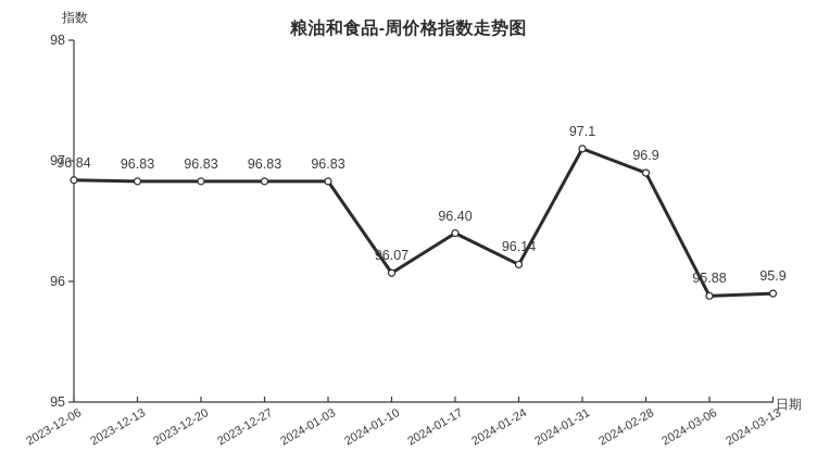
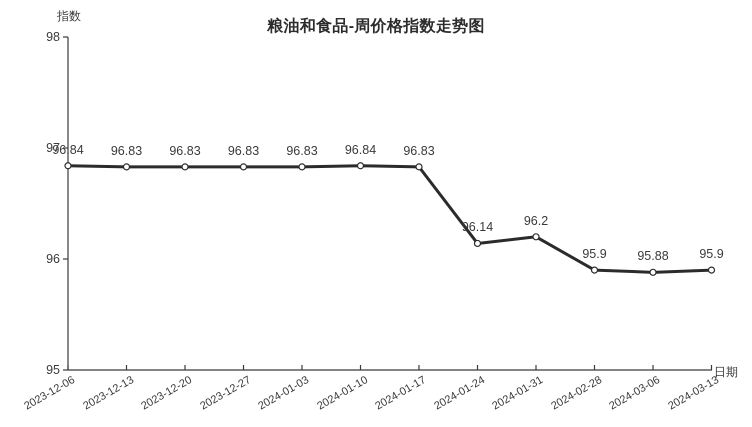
2024-01-10: 96.07 -> 96.84
2024-01-17: 96.40 -> 96.83
2024-01-31: 97.1 -> 96.2
2024-02-28: 96.9 -> 95.9
